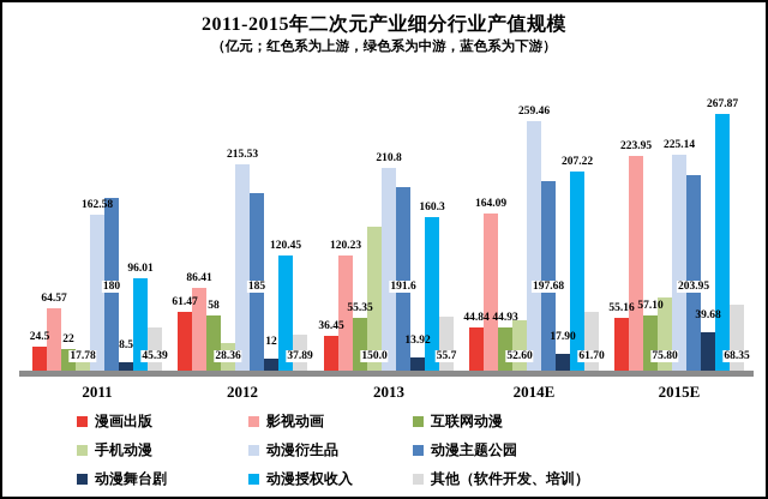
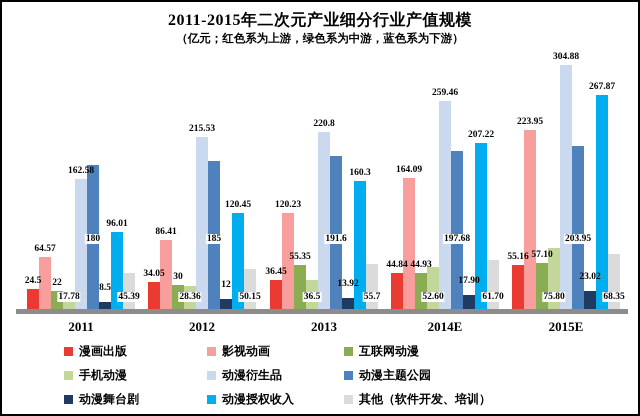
漫画出版/2012: 61.47 -> 34.05
互联网动漫/2012: 58 -> 30
其他（软件开发、培训）/2012: 37.89 -> 50.15
手机动漫/2013: 150.0 -> 36.5
动漫衍生品/2013: 210.8 -> 220.8
动漫衍生品/2015E: 225.14 -> 304.88
动漫舞台剧/2015E: 39.68 -> 23.02
